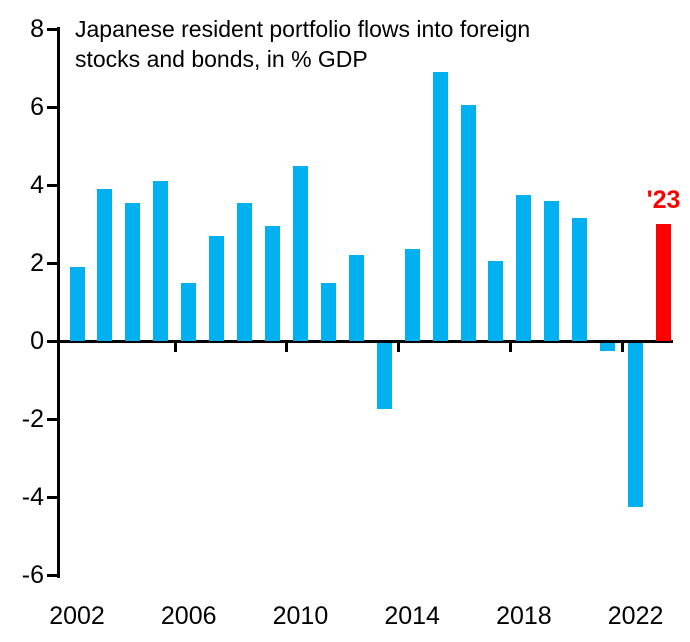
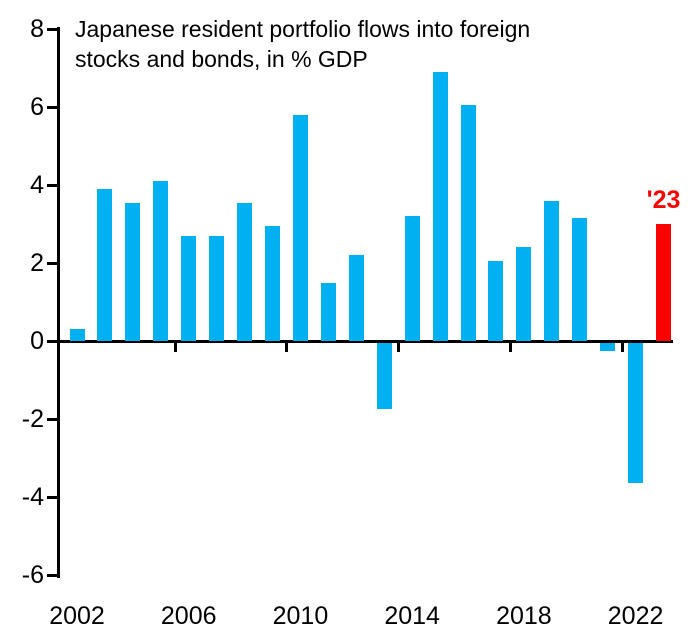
2002: 1.9 -> 0.3
2006: 1.5 -> 2.7
2010: 4.5 -> 5.8
2014: 2.4 -> 3.2
2018: 3.8 -> 2.4
2022: -4.2 -> -3.6
